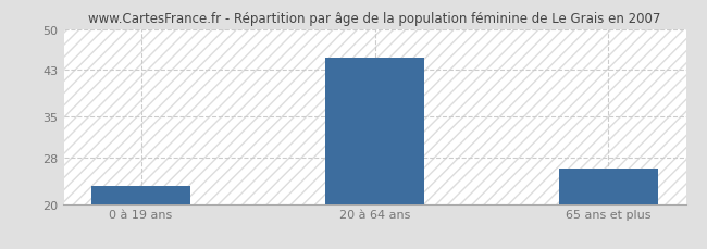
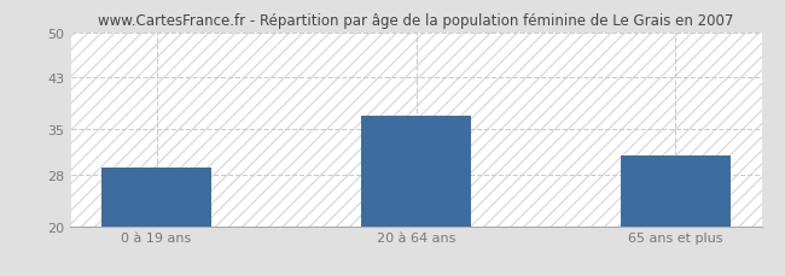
0 à 19 ans: 23 -> 29
20 à 64 ans: 45 -> 37
65 ans et plus: 26 -> 31
